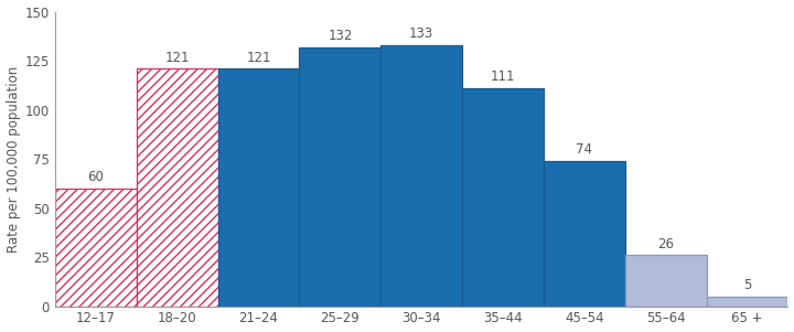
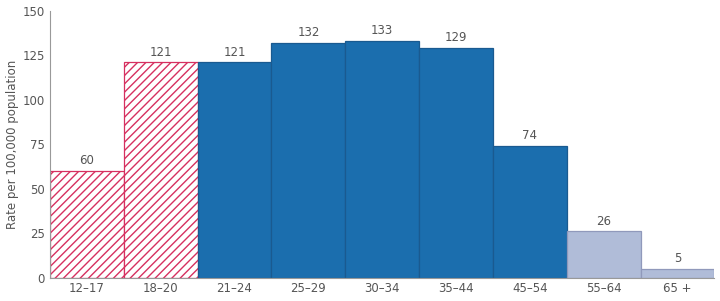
35–44: 111 -> 129
